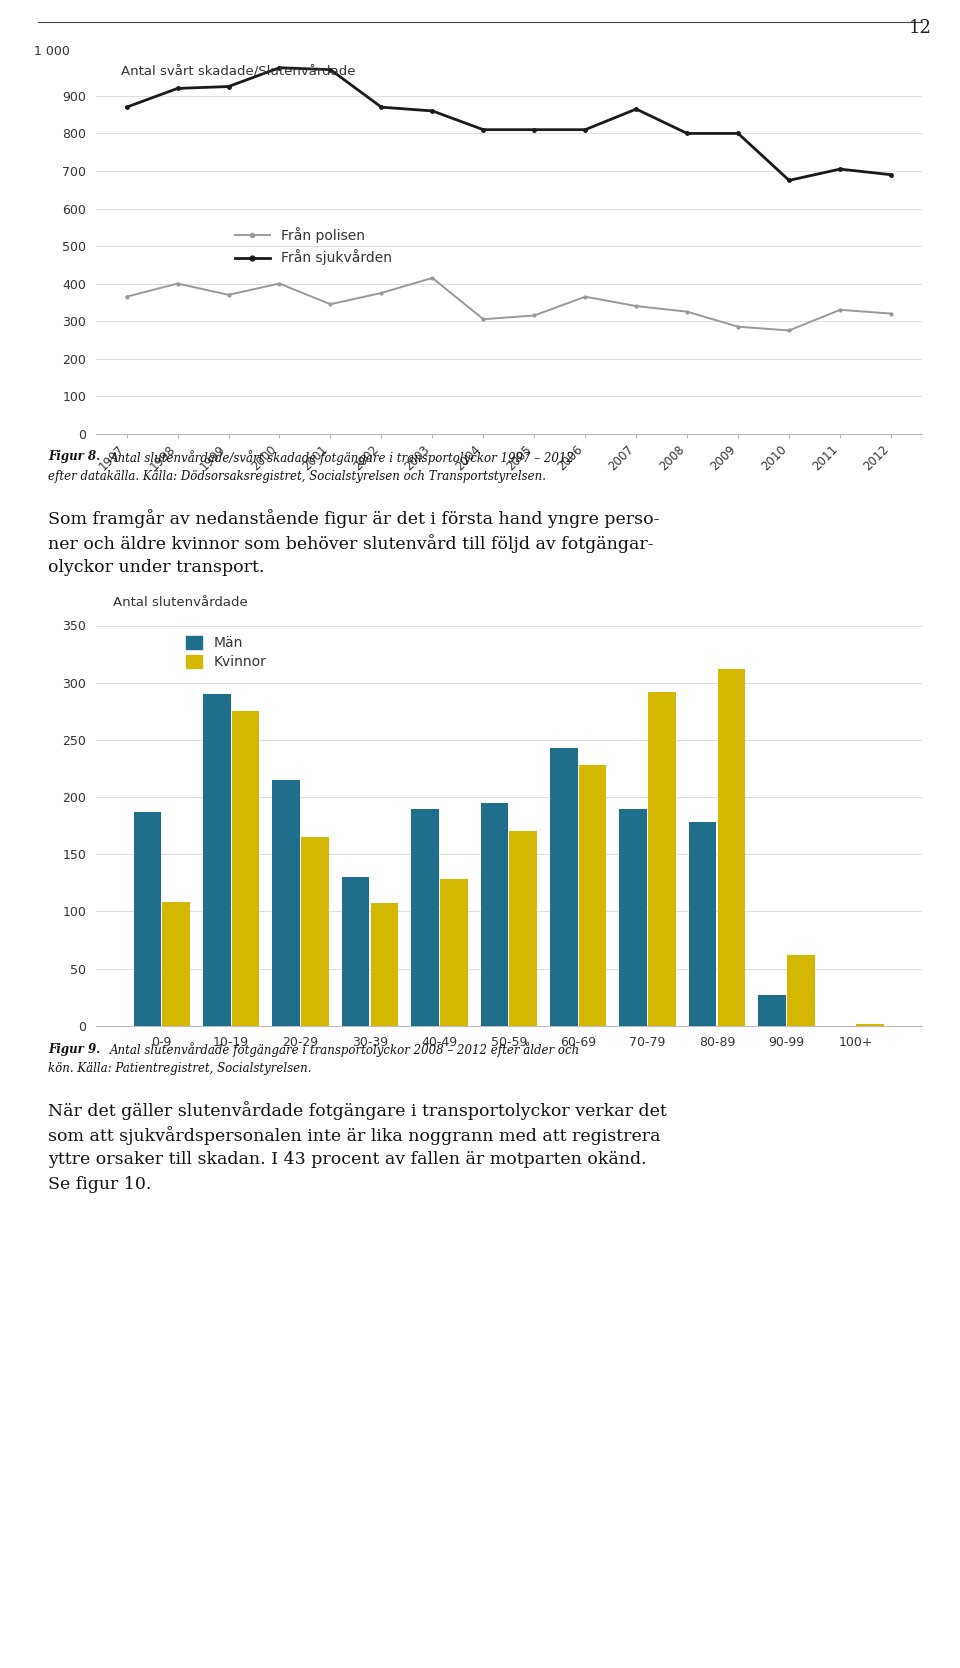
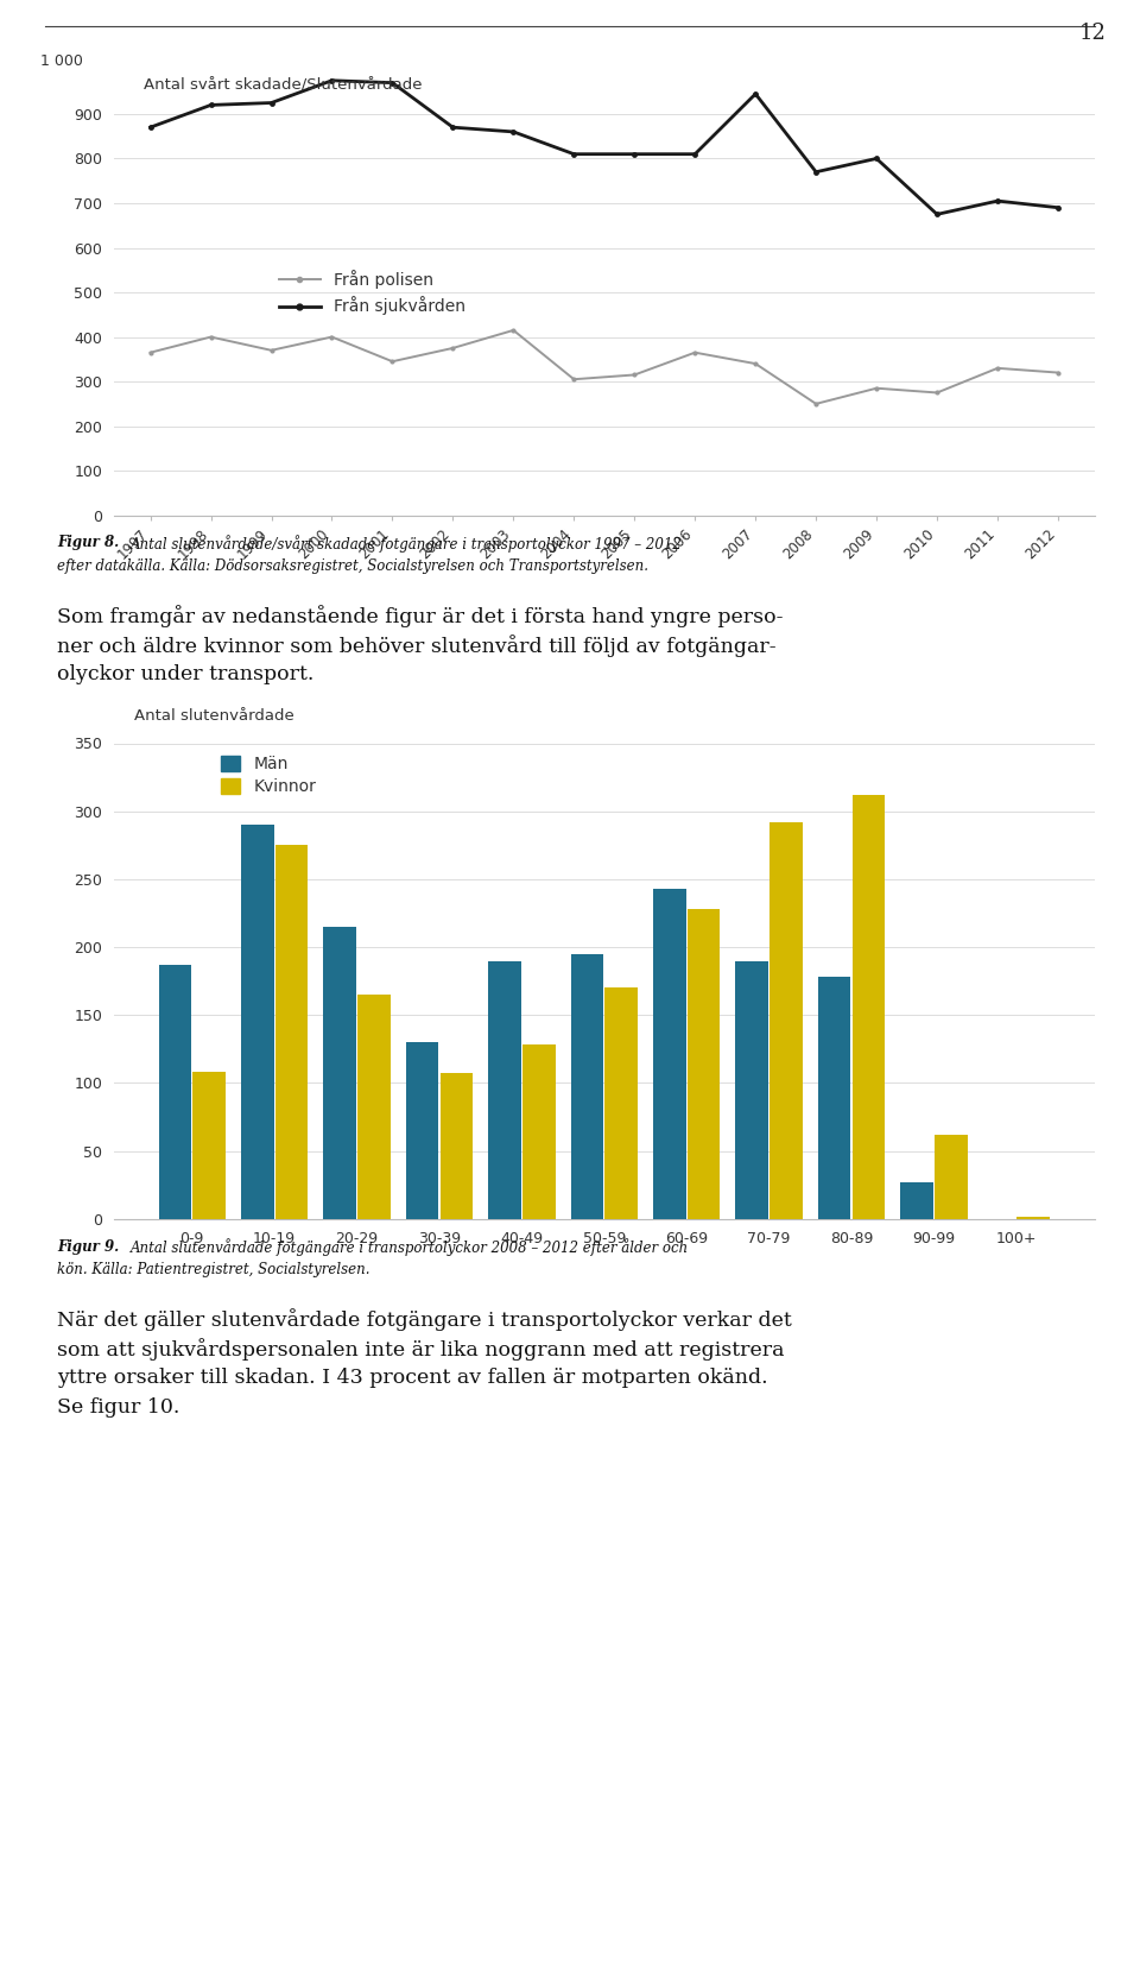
Från sjukvården/2007: 865 -> 945
Från polisen/2008: 325 -> 250
Från sjukvården/2008: 800 -> 770
